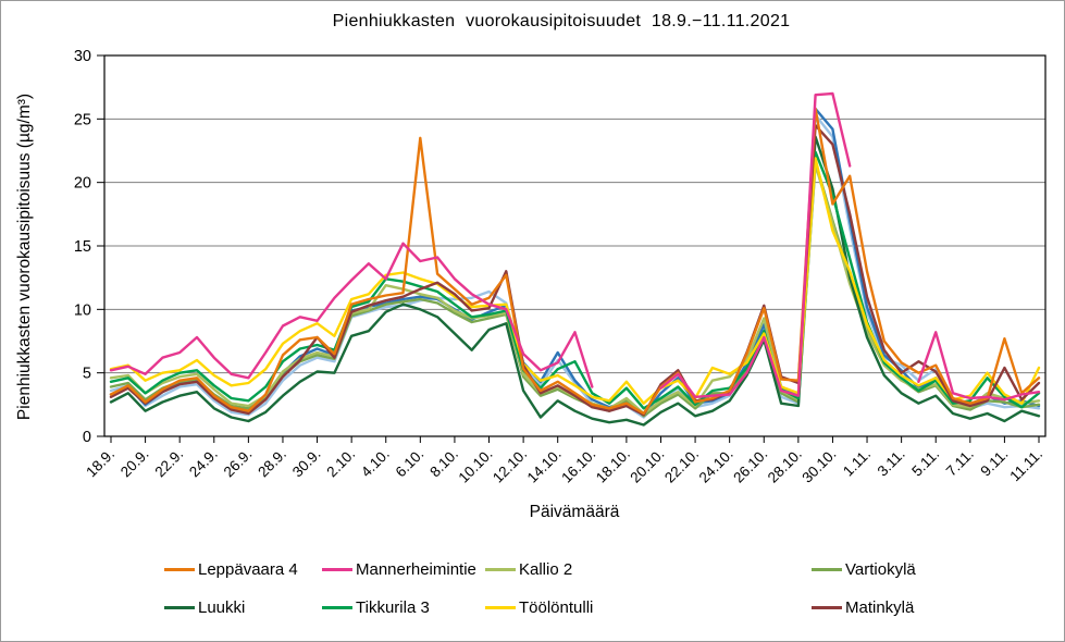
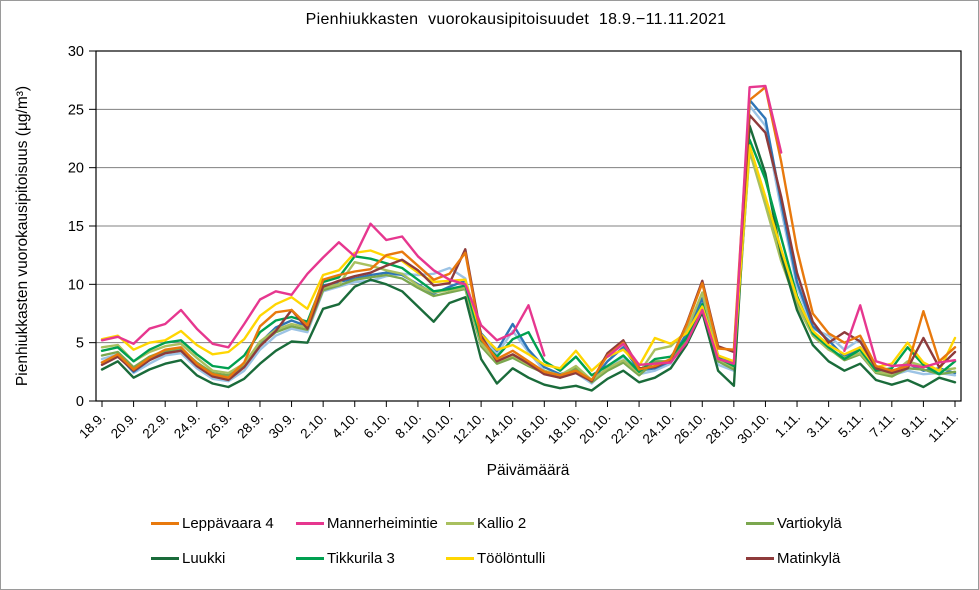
Leppävaara 4/6.10.: 23.5 -> 12.5
Luukki/28.10.: 2.4 -> 1.3
Töölöntulli/30.10.: 16.2 -> 17.5
Leppävaara 4/30.10.: 18.3 -> 26.9
